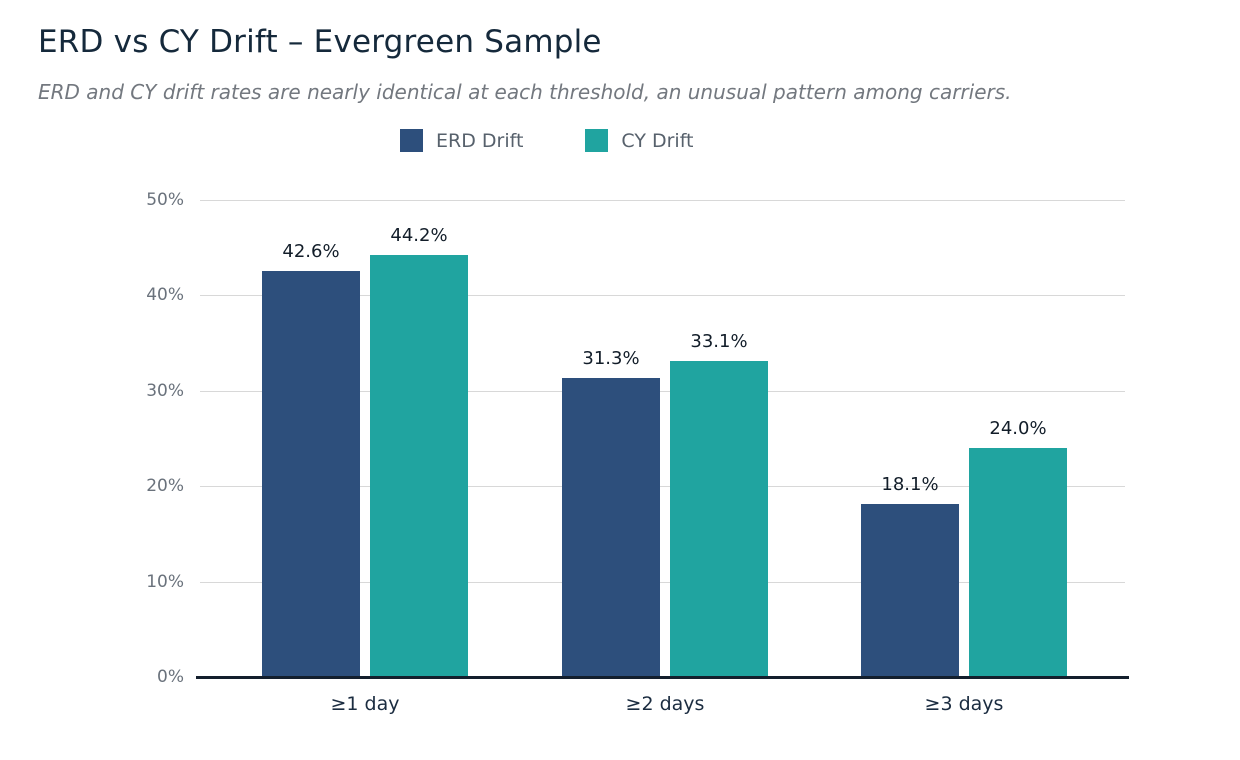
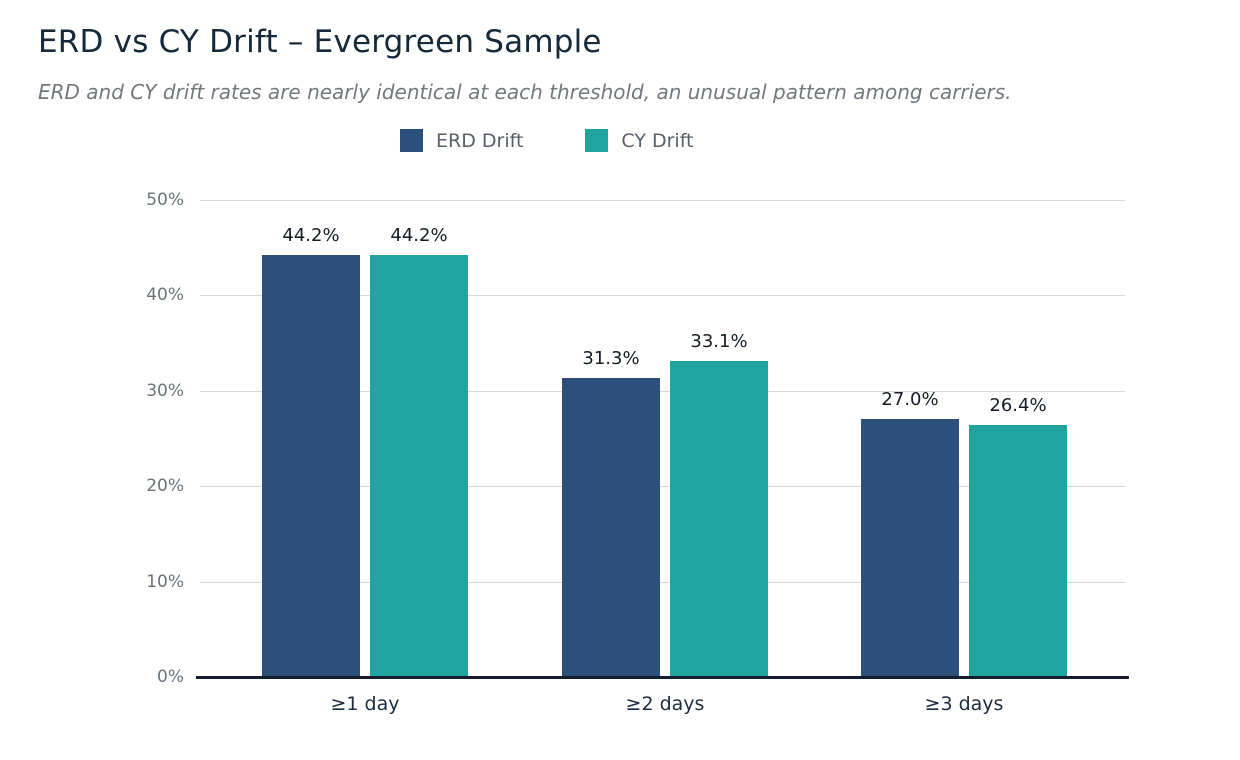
ERD Drift/≥1 day: 42.6% -> 44.2%
ERD Drift/≥3 days: 18.1% -> 27.0%
CY Drift/≥3 days: 24.0% -> 26.4%
